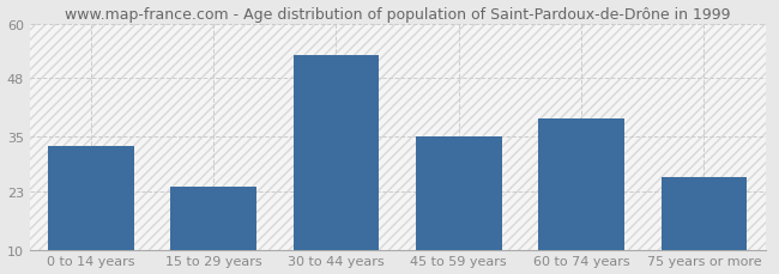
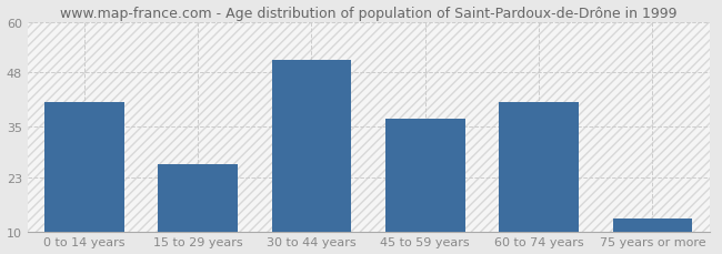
0 to 14 years: 33 -> 41
15 to 29 years: 24 -> 26
30 to 44 years: 53 -> 51
45 to 59 years: 35 -> 37
60 to 74 years: 39 -> 41
75 years or more: 26 -> 13
